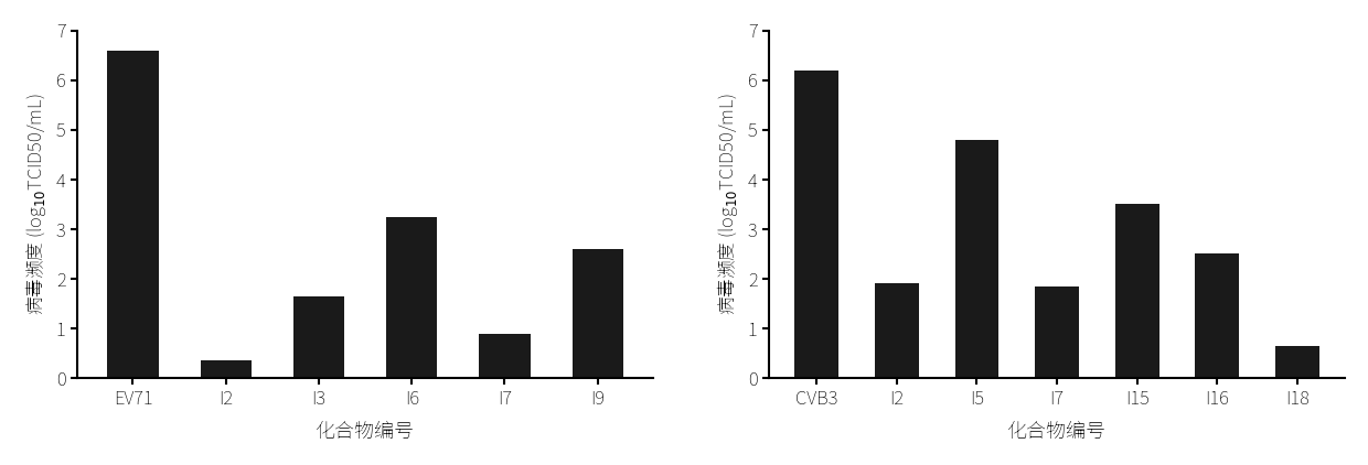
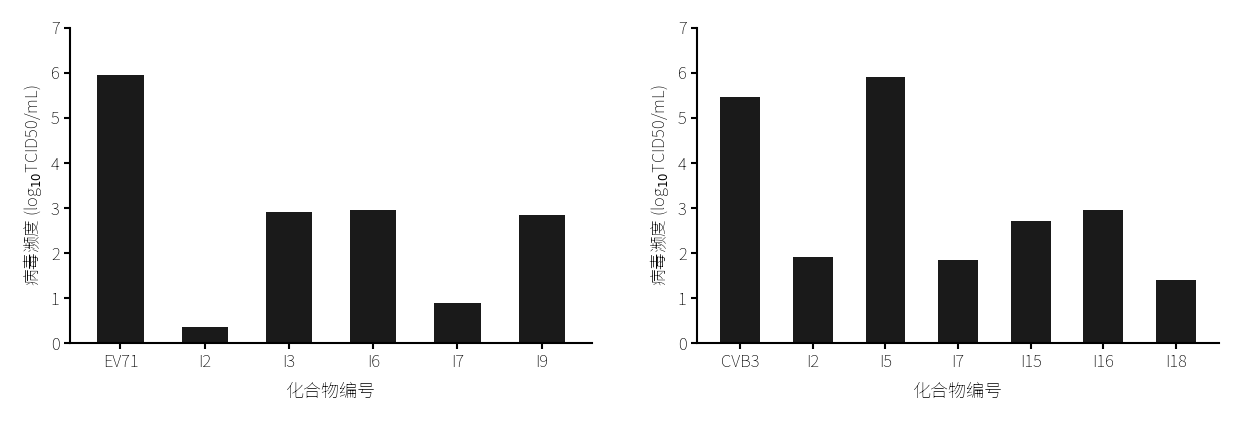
EV71: 6.60 -> 5.95
I3: 1.65 -> 2.90
I6: 3.25 -> 2.95
I9: 2.60 -> 2.85
CVB3: 6.20 -> 5.45
I5: 4.80 -> 5.90
I15: 3.50 -> 2.70
I16: 2.50 -> 2.95
I18: 0.65 -> 1.40
